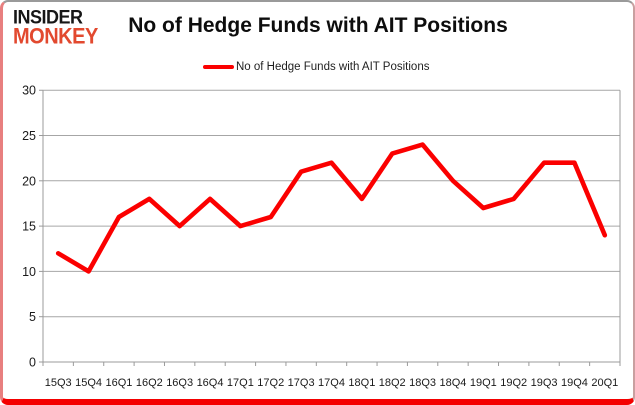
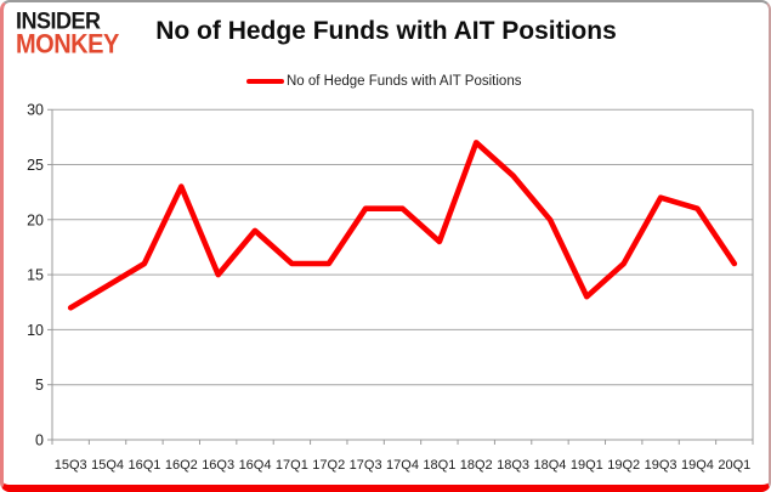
15Q4: 10 -> 14
16Q2: 18 -> 23
16Q4: 18 -> 19
17Q1: 15 -> 16
17Q4: 22 -> 21
18Q2: 23 -> 27
19Q1: 17 -> 13
19Q2: 18 -> 16
19Q4: 22 -> 21
20Q1: 14 -> 16
